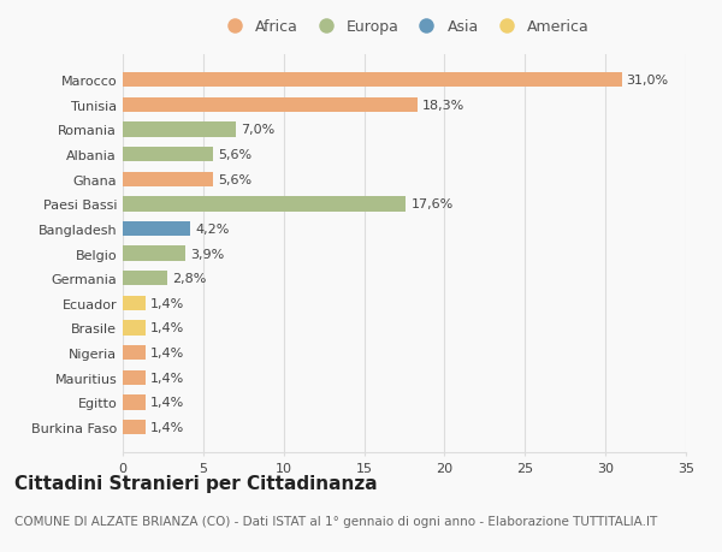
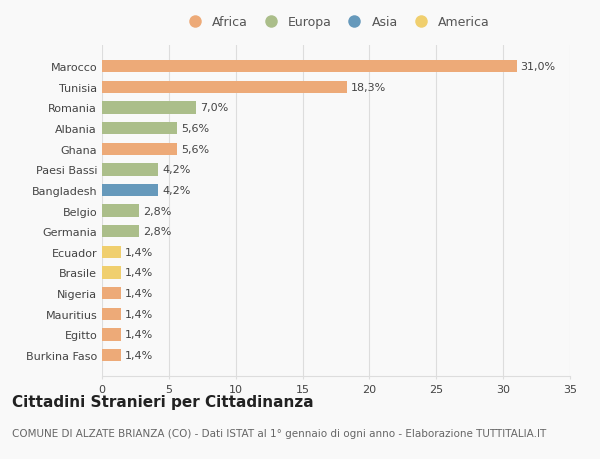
Paesi Bassi: 17,6% -> 4,2%
Belgio: 3,9% -> 2,8%
